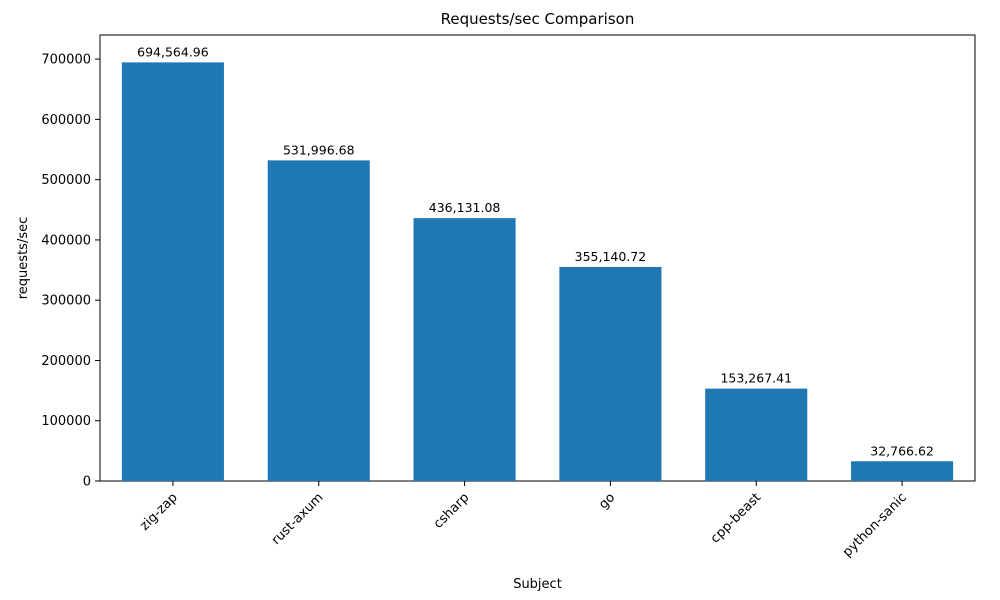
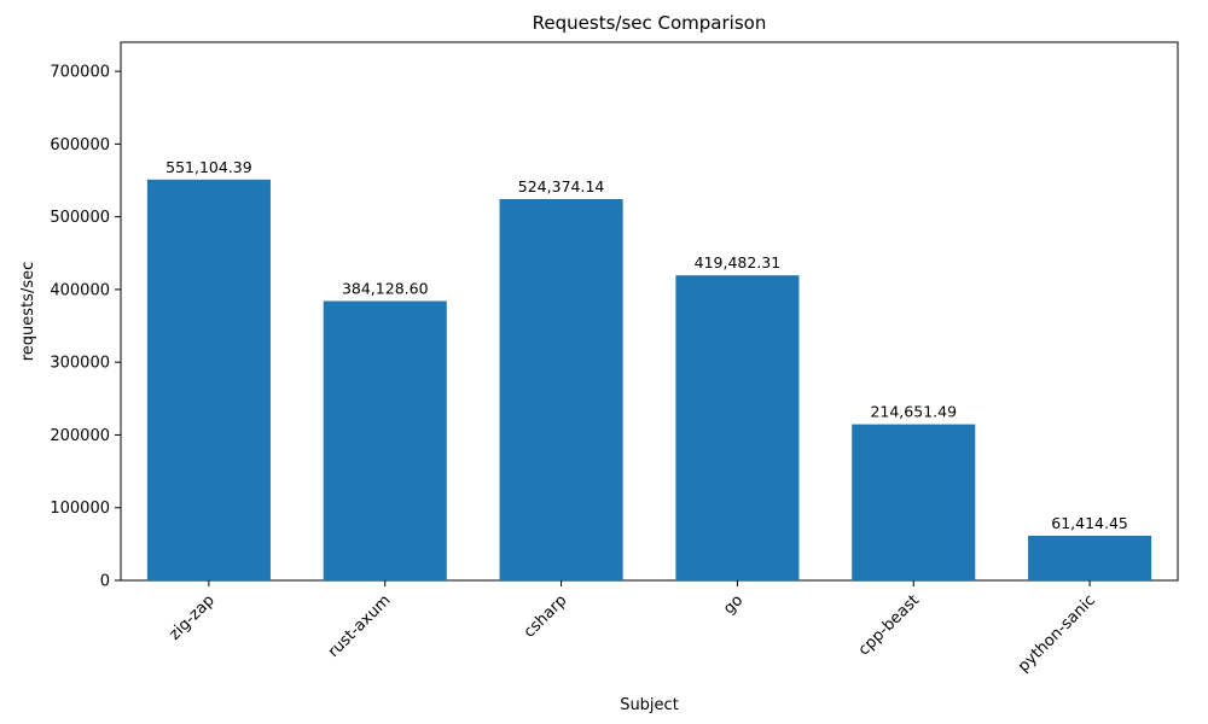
zig-zap: 694,564.96 -> 551,104.39
rust-axum: 531,996.68 -> 384,128.60
csharp: 436,131.08 -> 524,374.14
go: 355,140.72 -> 419,482.31
cpp-beast: 153,267.41 -> 214,651.49
python-sanic: 32,766.62 -> 61,414.45
